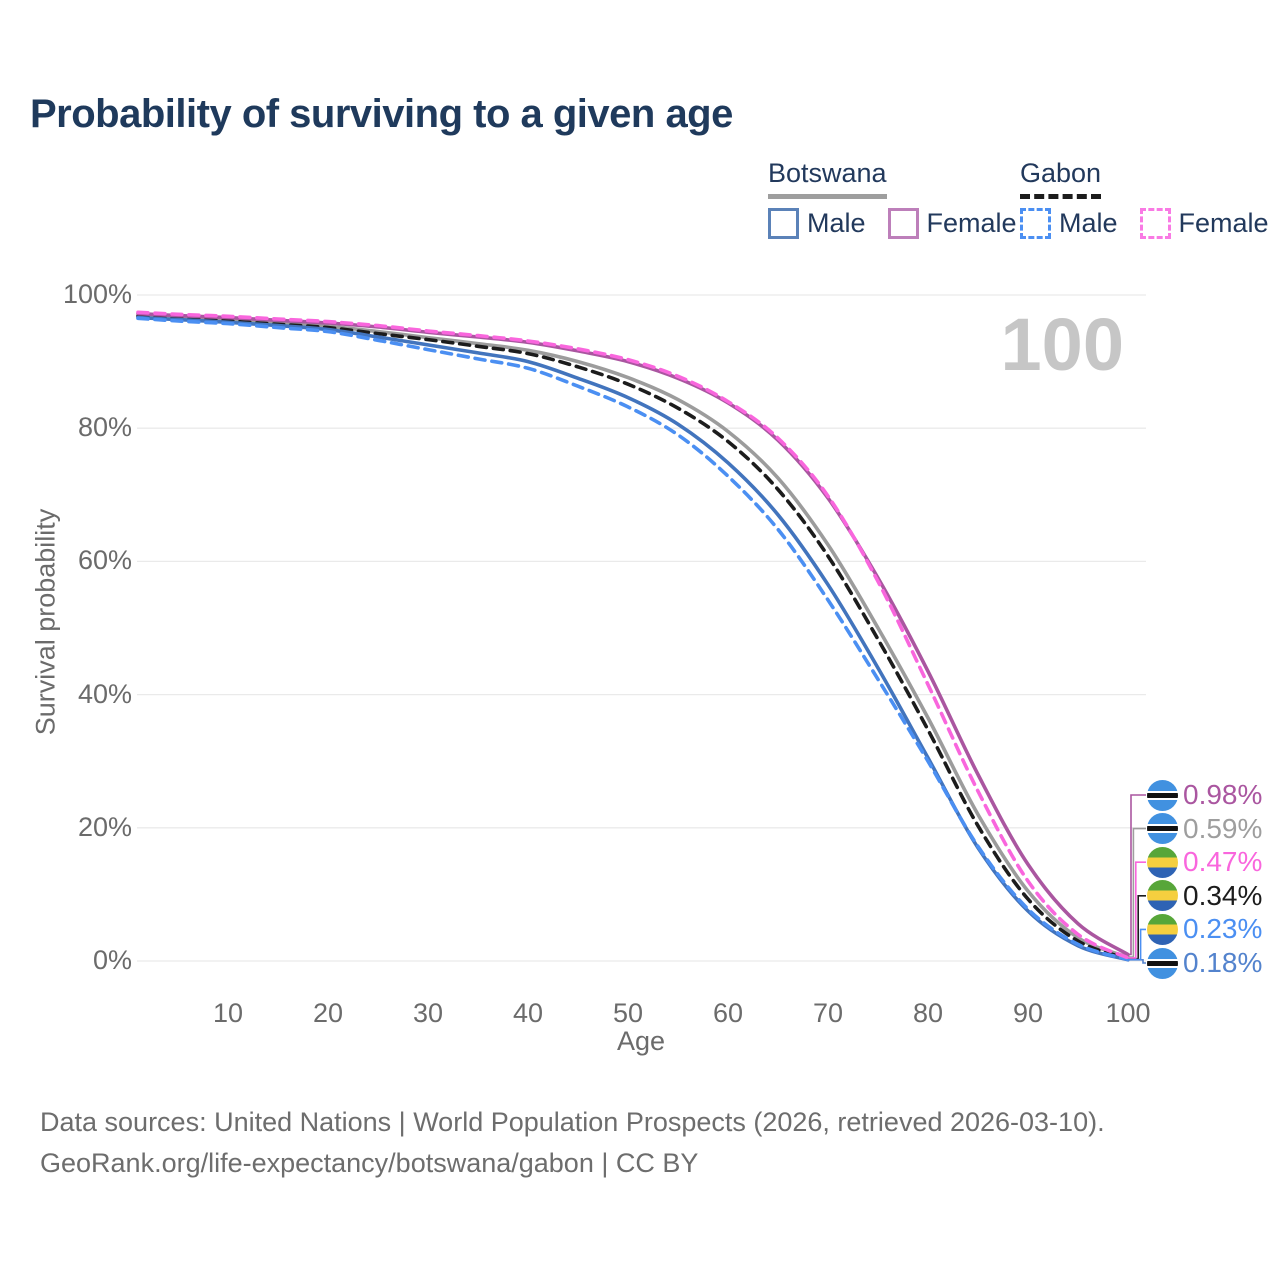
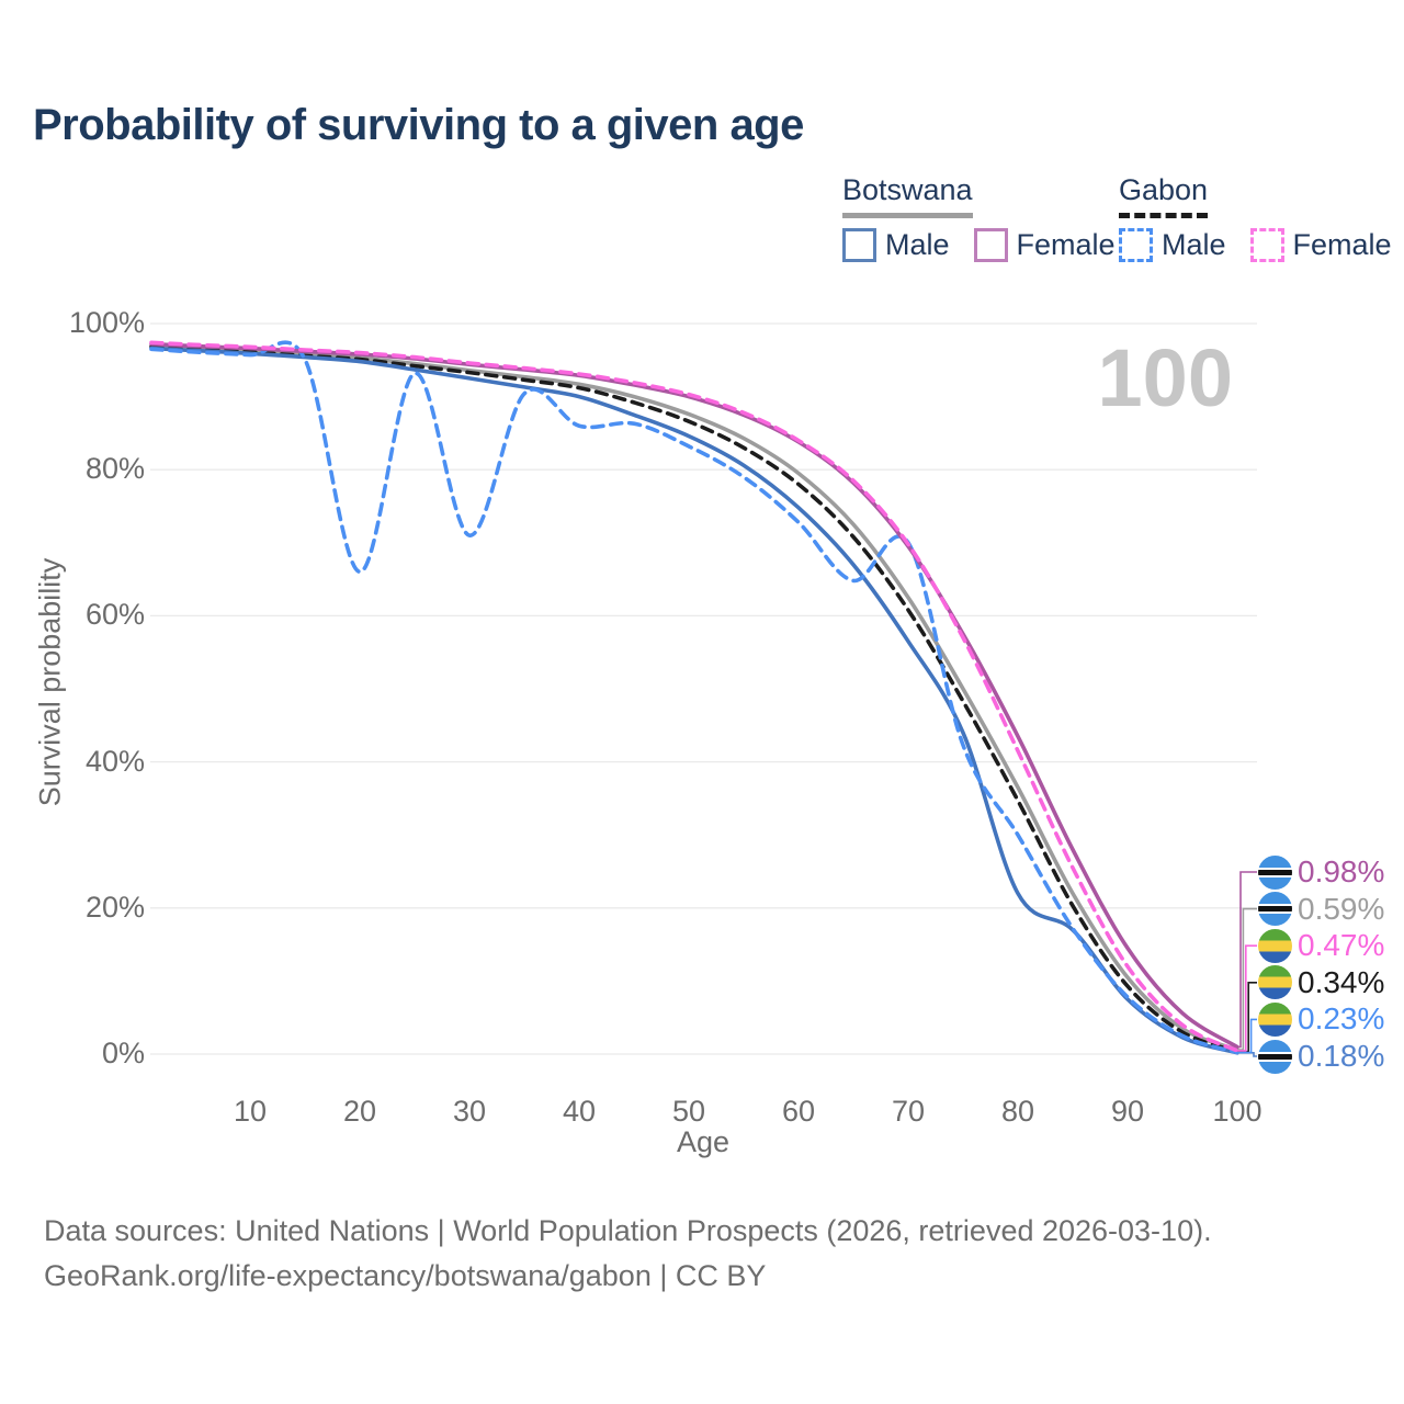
Gabon Male/20: 94% -> 66%
Gabon Male/30: 92% -> 71%
Gabon Male/40: 89% -> 86%
Gabon Male/70: 54% -> 70%
Botswana Male/80: 30% -> 22%
